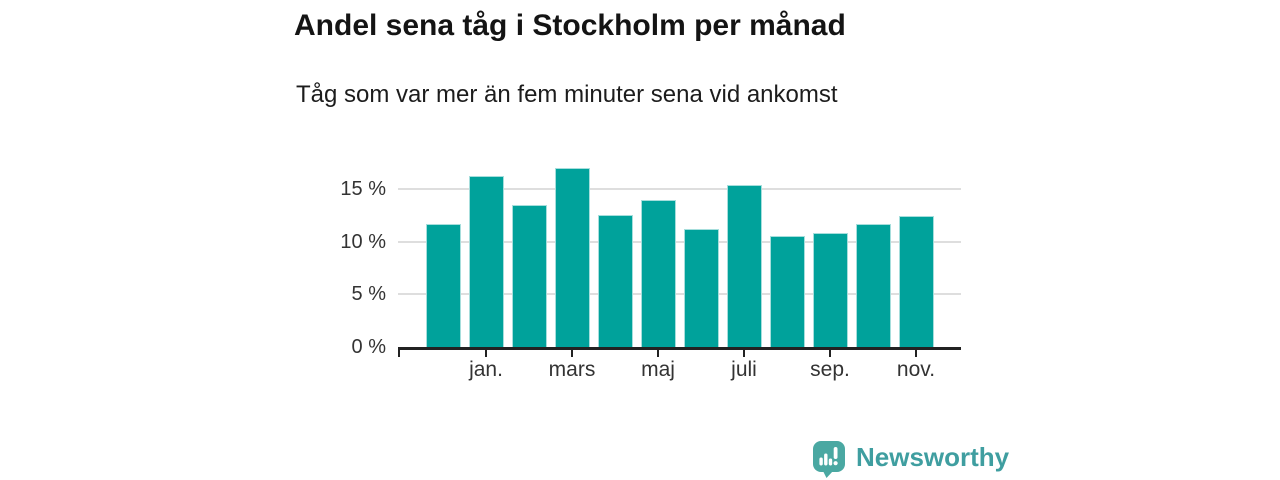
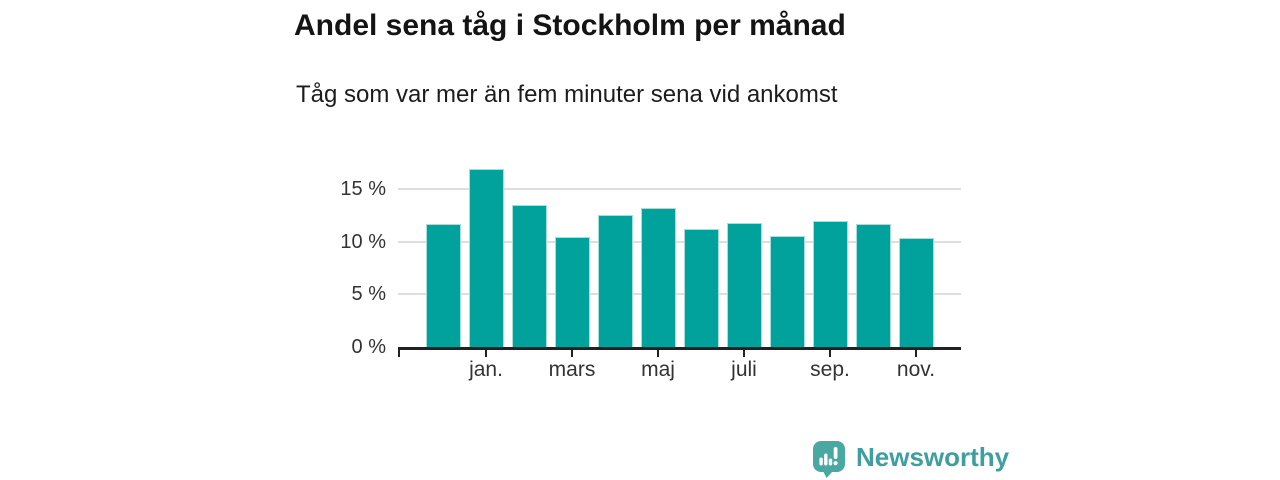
jan.: 16.2% -> 16.9%
mars: 17.0% -> 10.4%
maj: 14.0% -> 13.2%
juli: 15.4% -> 11.8%
sep.: 10.8% -> 12.0%
nov.: 12.4% -> 10.3%
